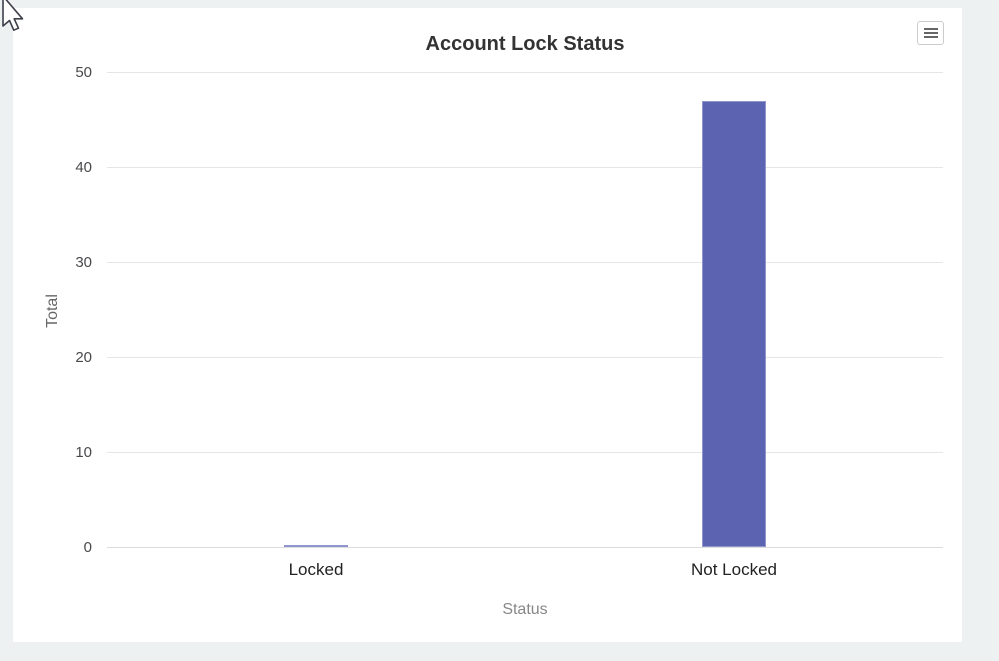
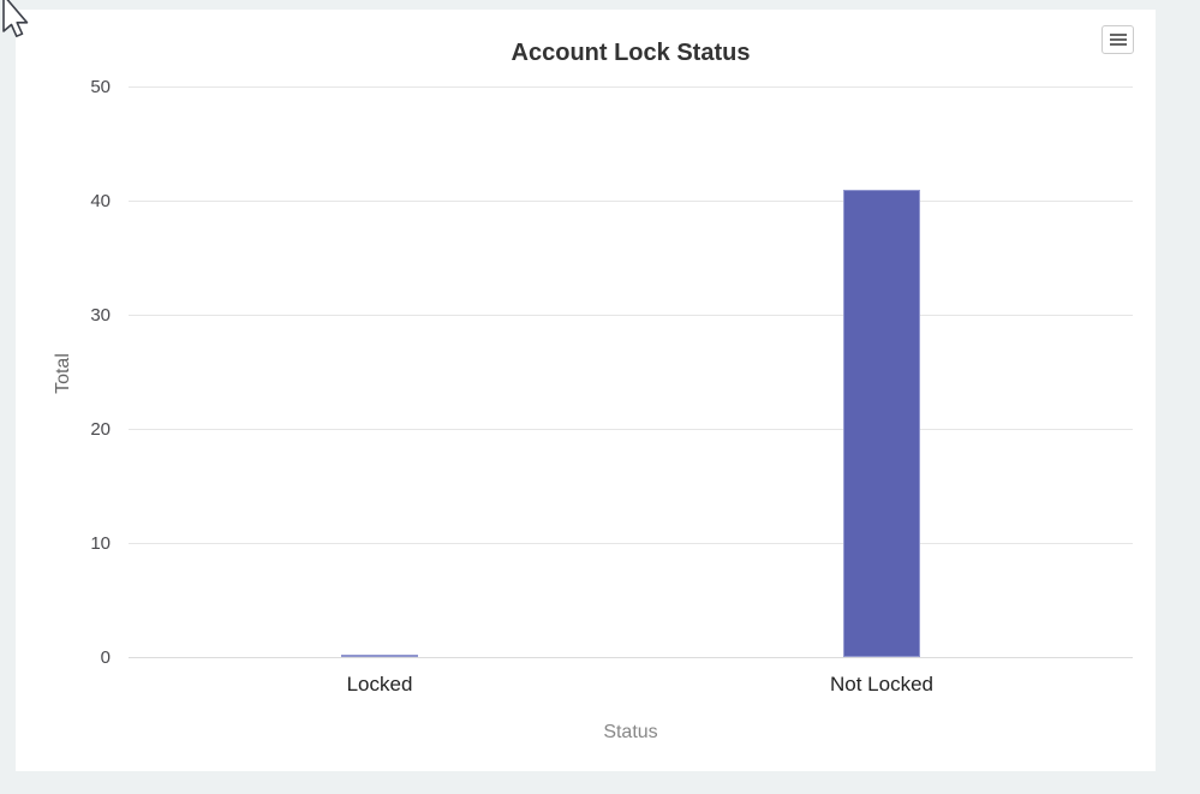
Not Locked: 47 -> 41
